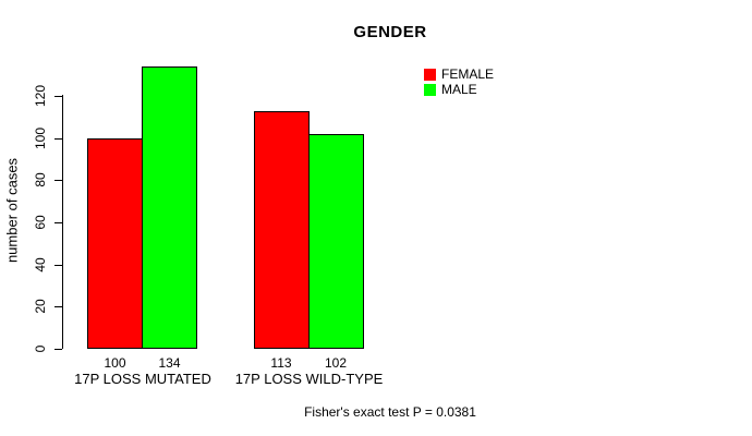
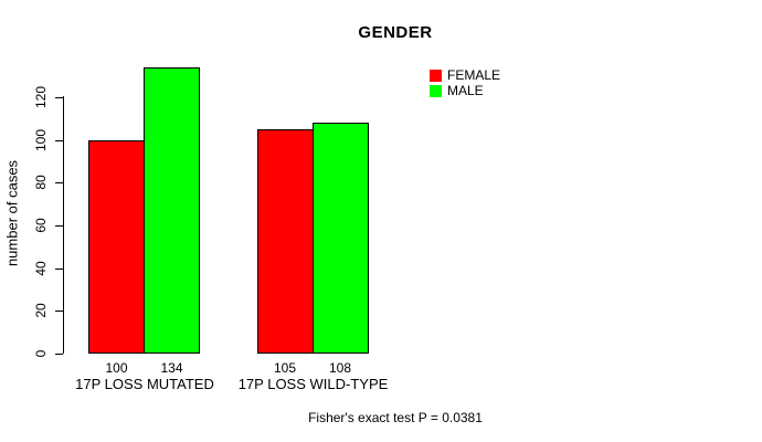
FEMALE/17P LOSS WILD-TYPE: 113 -> 105
MALE/17P LOSS WILD-TYPE: 102 -> 108
